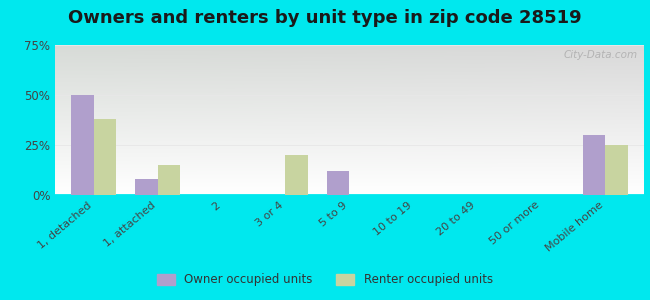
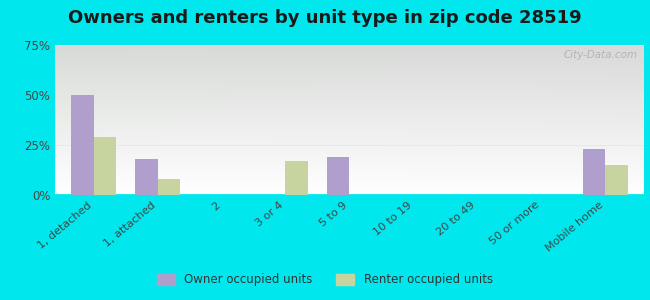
Renter occupied units/1, detached: 38% -> 29%
Owner occupied units/1, attached: 8% -> 18%
Renter occupied units/1, attached: 15% -> 8%
Renter occupied units/3 or 4: 20% -> 17%
Owner occupied units/5 to 9: 12% -> 19%
Owner occupied units/Mobile home: 30% -> 23%
Renter occupied units/Mobile home: 25% -> 15%
